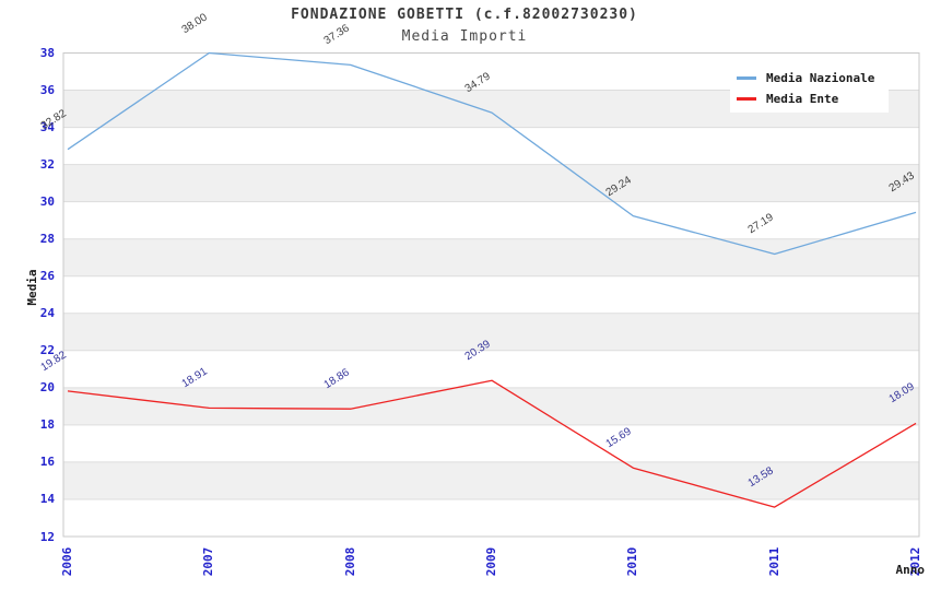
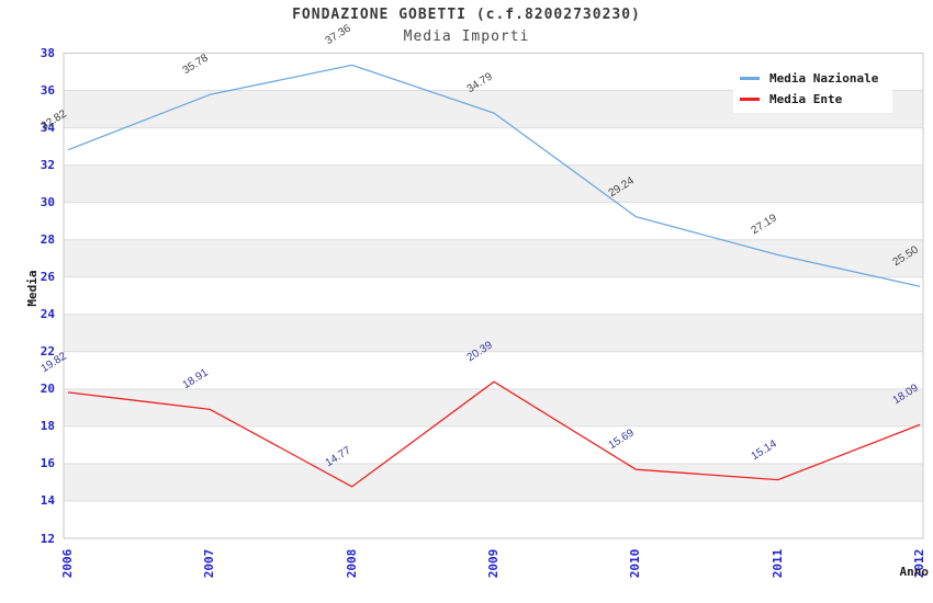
Media Nazionale/2007: 38.00 -> 35.78
Media Ente/2008: 18.86 -> 14.77
Media Ente/2011: 13.58 -> 15.14
Media Nazionale/2012: 29.43 -> 25.50
